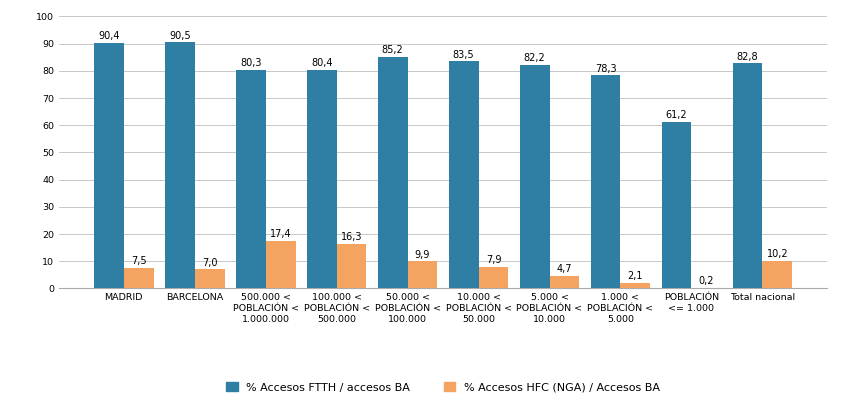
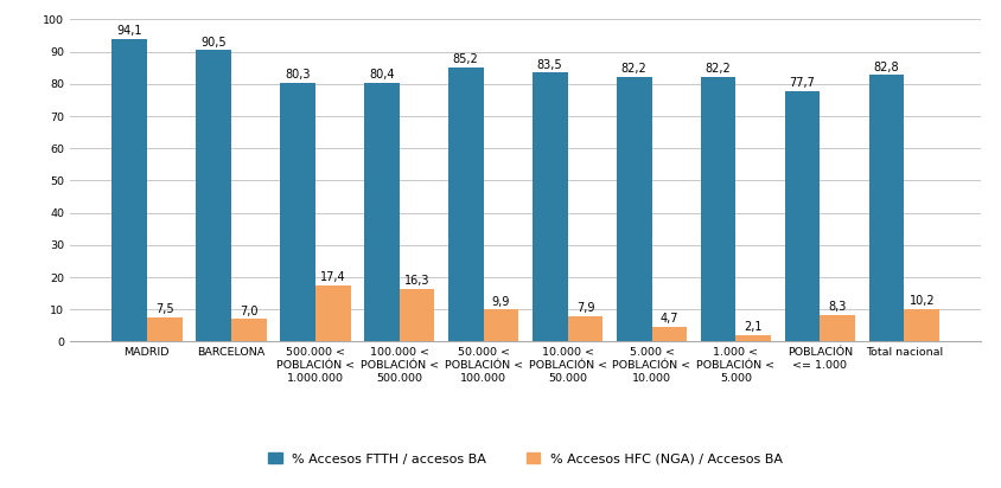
% Accesos FTTH / accesos BA/MADRID: 90,4 -> 94,1
% Accesos FTTH / accesos BA/1.000 < POBLACIÓN < 5.000: 78,3 -> 82,2
% Accesos FTTH / accesos BA/POBLACIÓN <= 1.000: 61,2 -> 77,7
% Accesos HFC (NGA) / Accesos BA/POBLACIÓN <= 1.000: 0,2 -> 8,3
